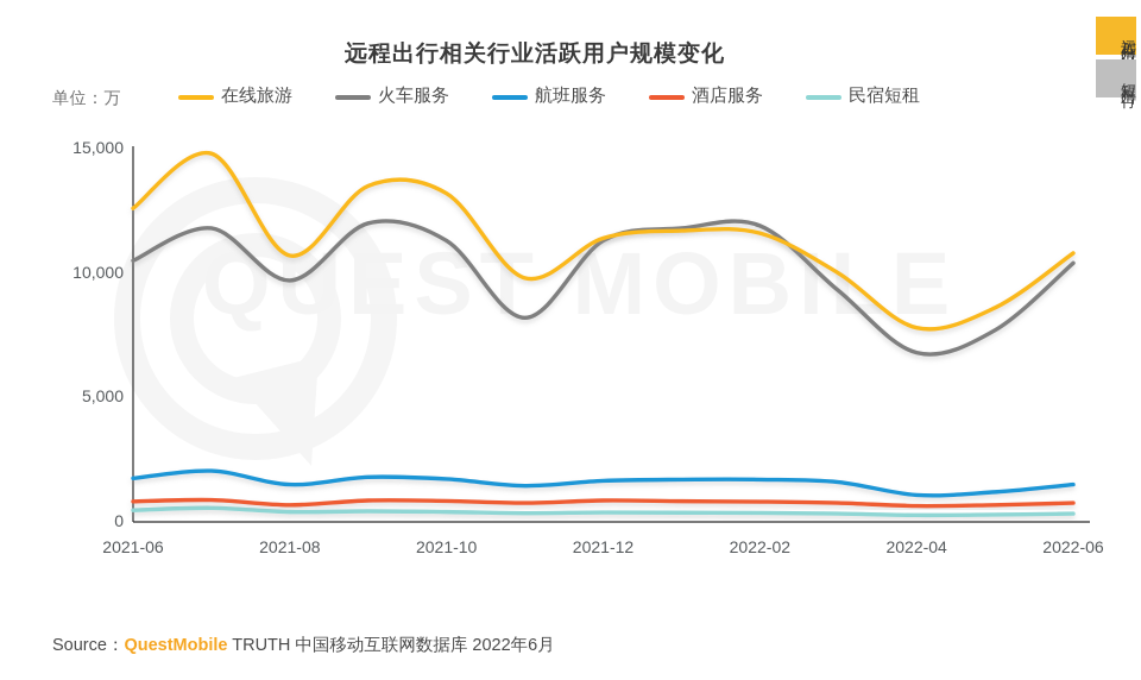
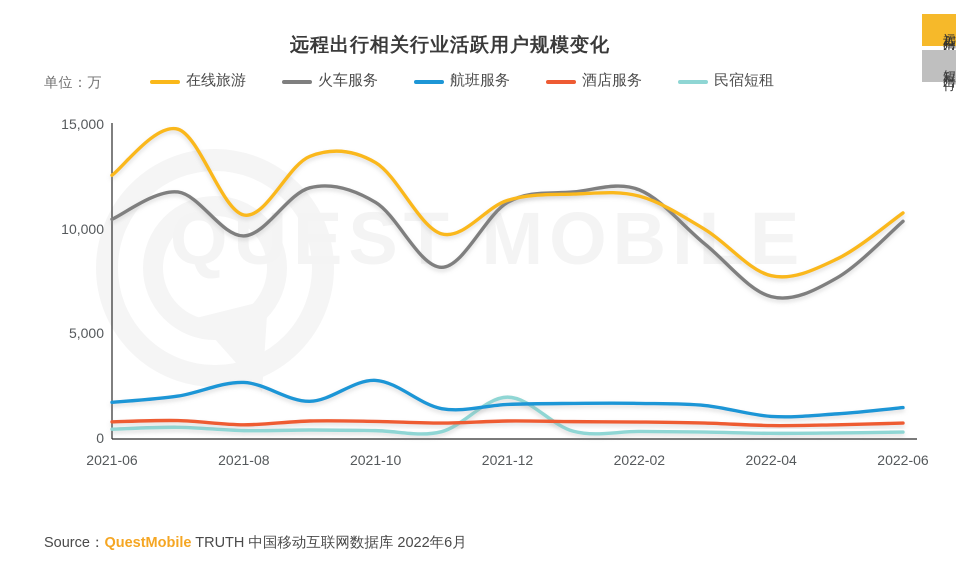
航班服务/2021-08: 1500 -> 2700
航班服务/2021-10: 1700 -> 2800
民宿短租/2021-12: 400 -> 2000
